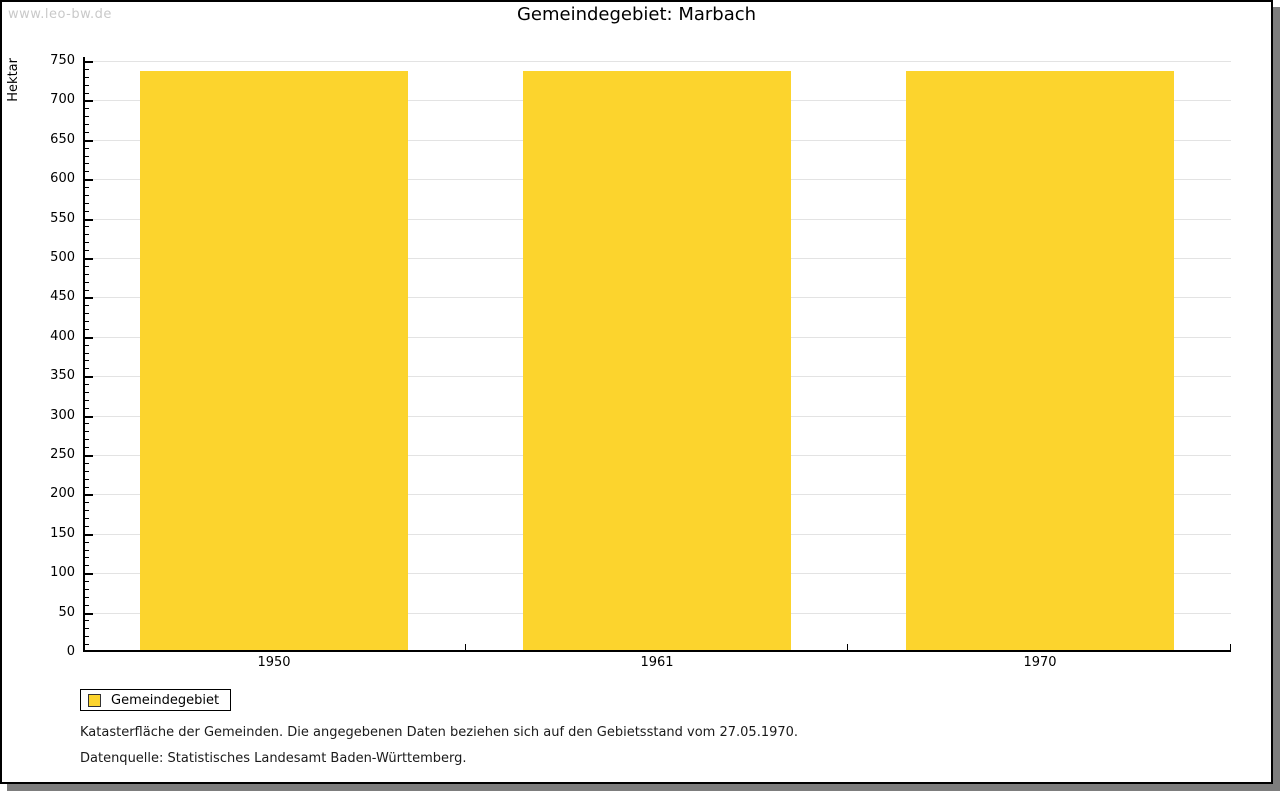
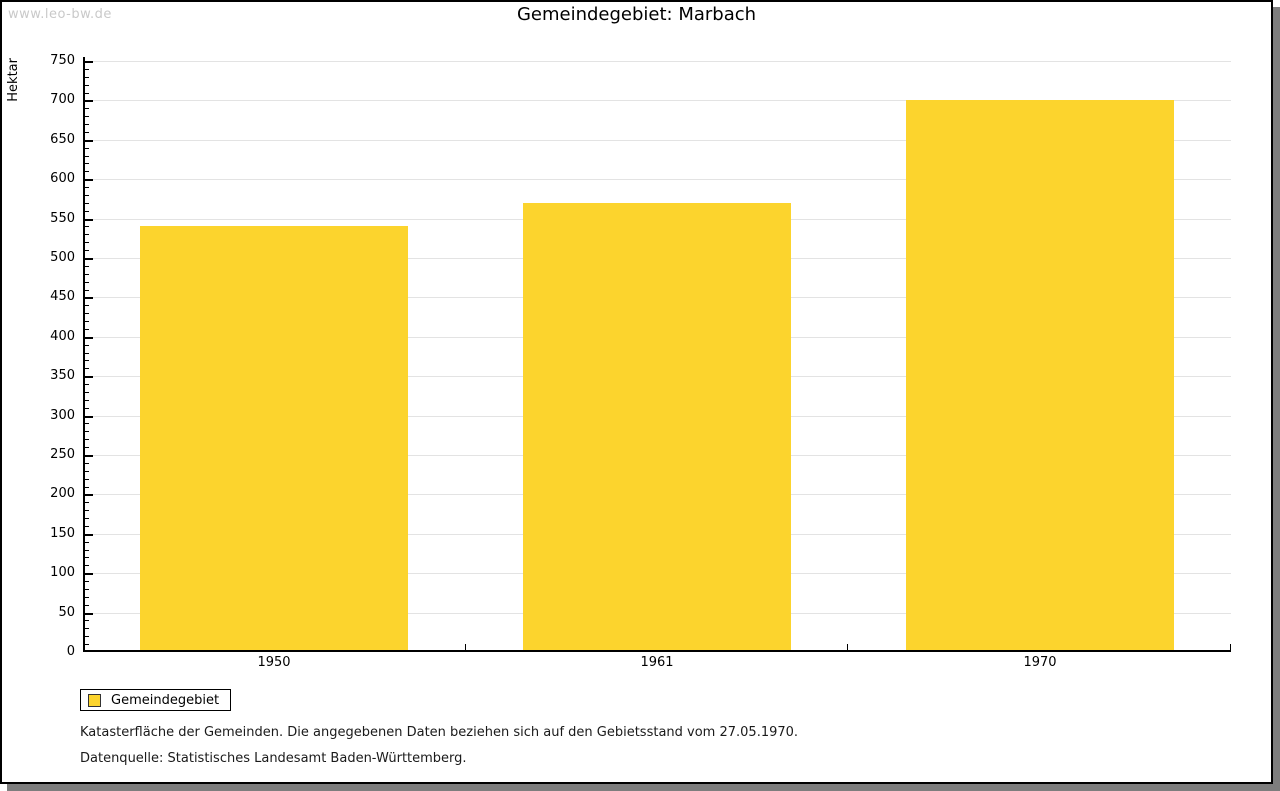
1950: 740 -> 540
1961: 740 -> 570
1970: 740 -> 700
